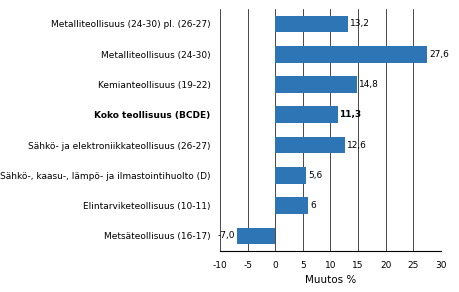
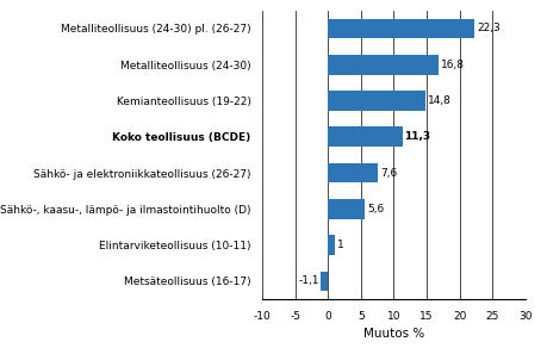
Metalliteollisuus (24-30) pl. (26-27): 13,2 -> 22,3
Metalliteollisuus (24-30): 27,6 -> 16,8
Sähkö- ja elektroniikkateollisuus (26-27): 12,6 -> 7,6
Elintarviketeollisuus (10-11): 6 -> 1
Metsäteollisuus (16-17): -7,0 -> -1,1
